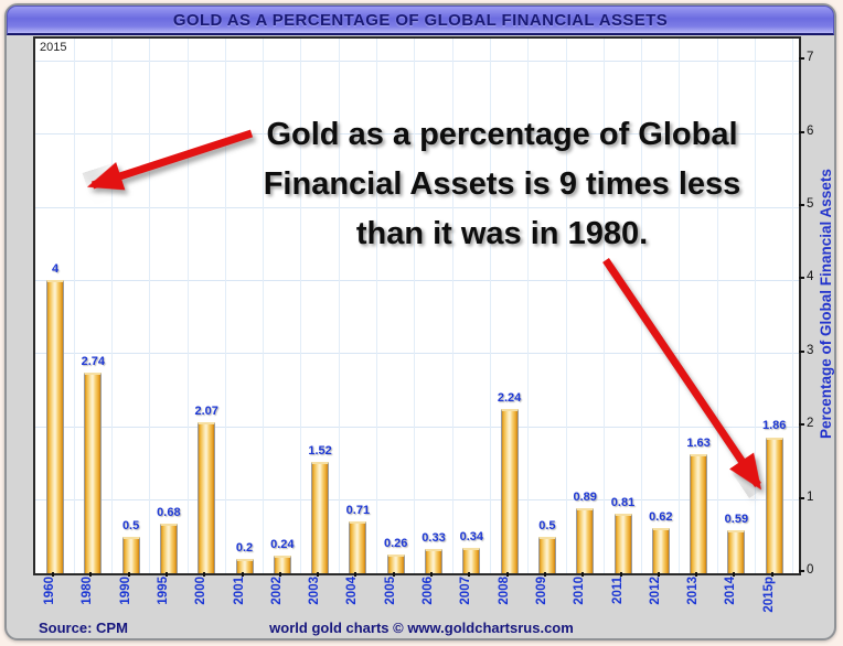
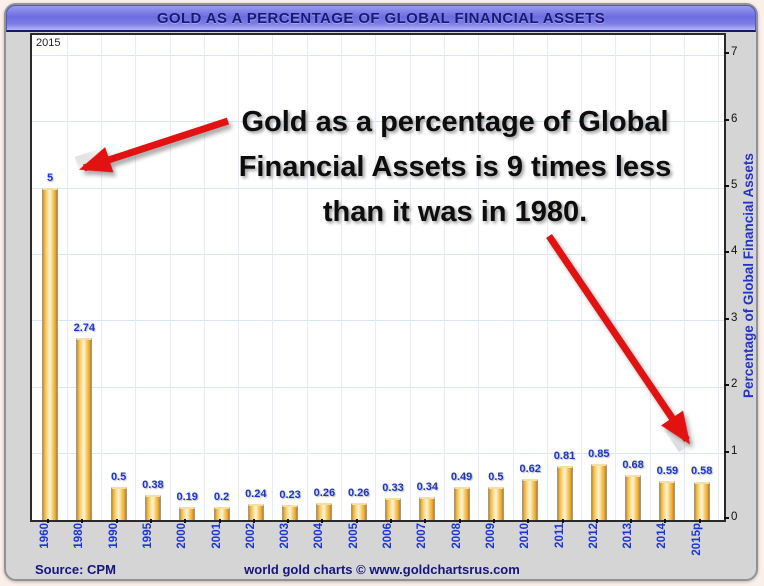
1960: 4 -> 5
1995: 0.68 -> 0.38
2000: 2.07 -> 0.19
2003: 1.52 -> 0.23
2004: 0.71 -> 0.26
2008: 2.24 -> 0.49
2010: 0.89 -> 0.62
2012: 0.62 -> 0.85
2013: 1.63 -> 0.68
2015p: 1.86 -> 0.58
